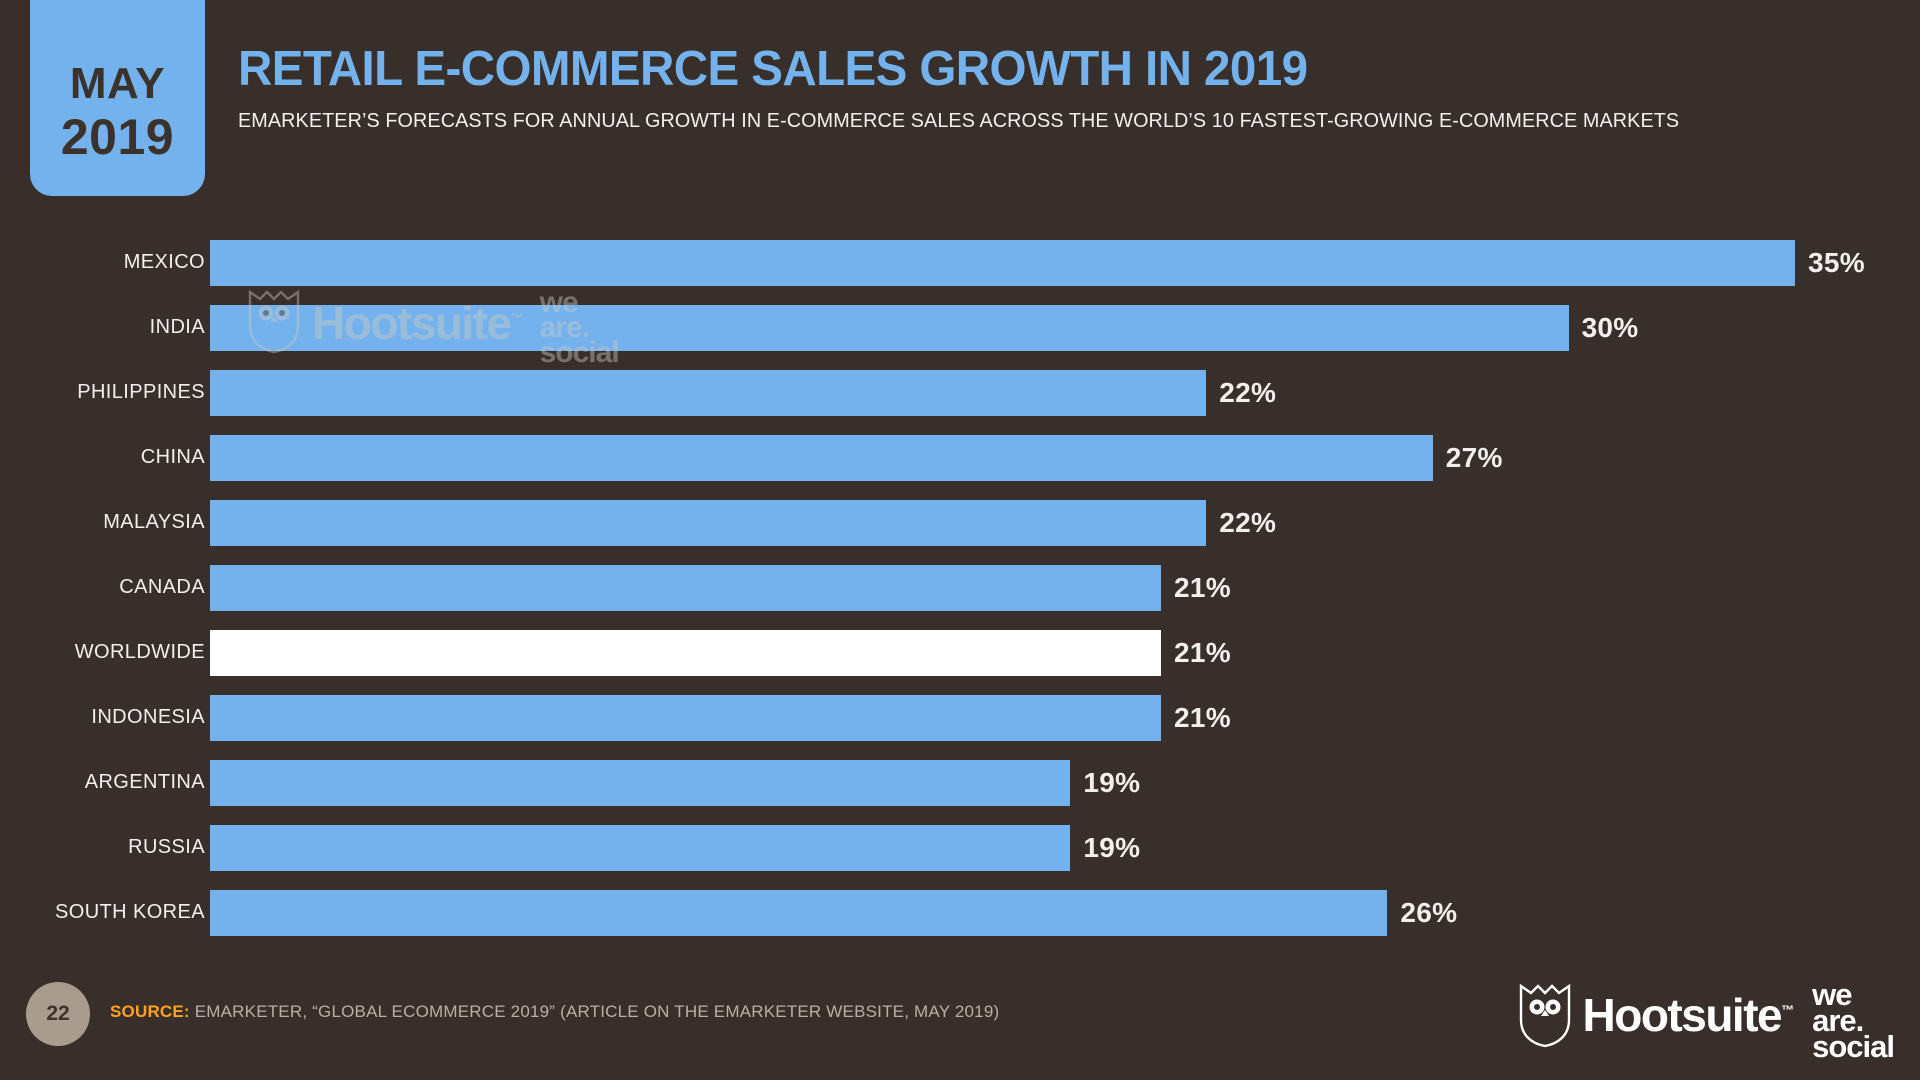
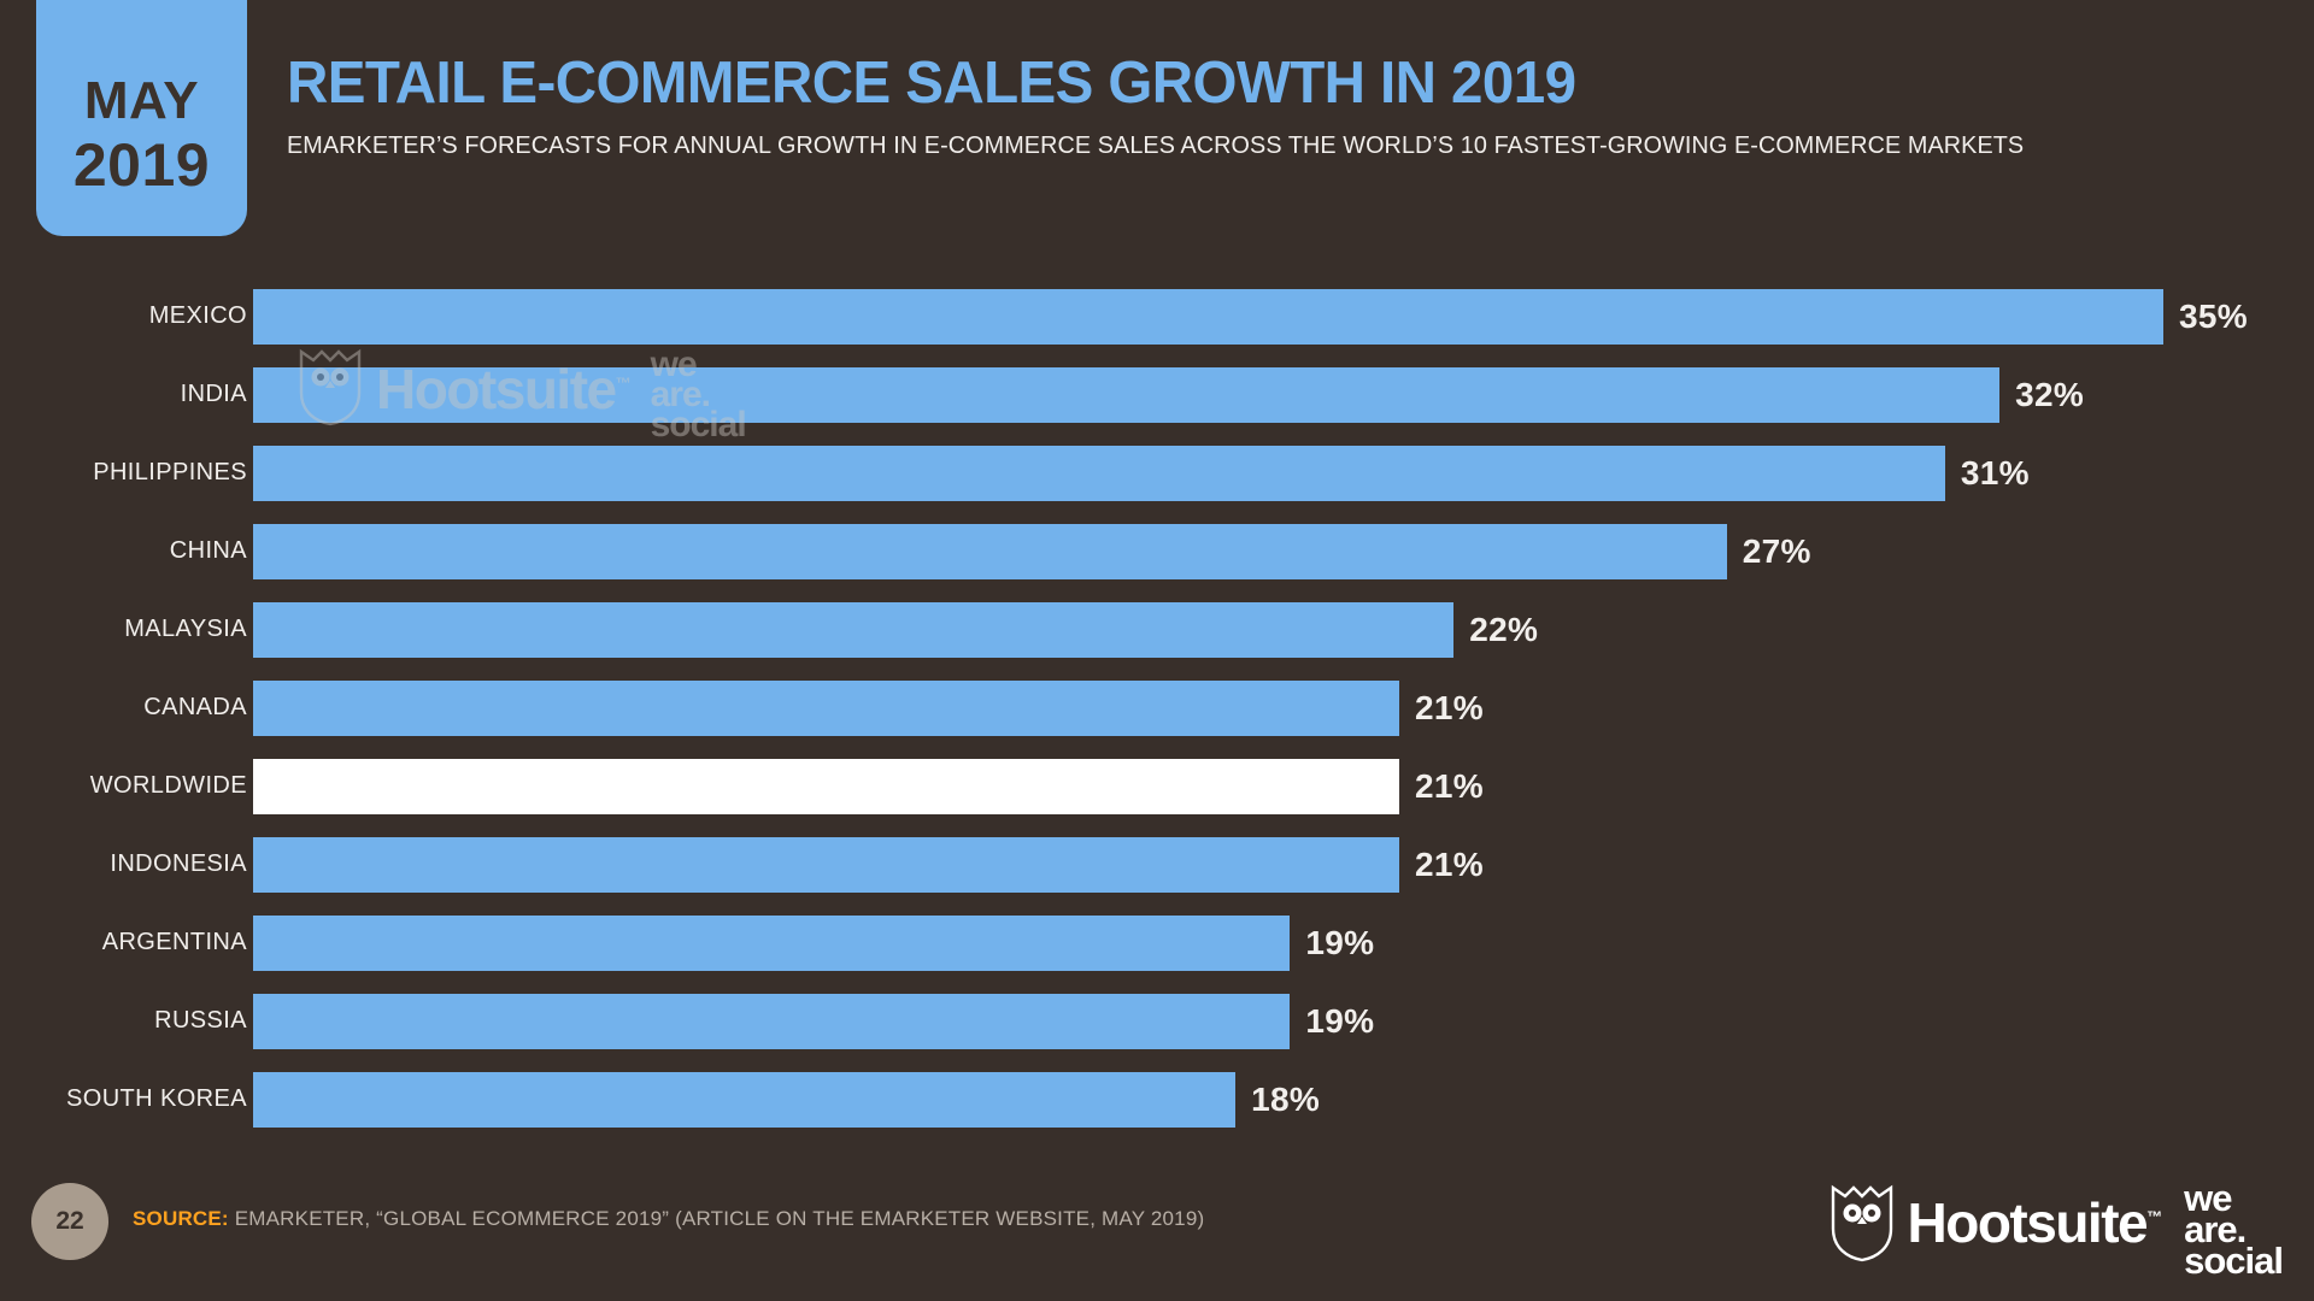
INDIA: 30% -> 32%
PHILIPPINES: 22% -> 31%
SOUTH KOREA: 26% -> 18%
